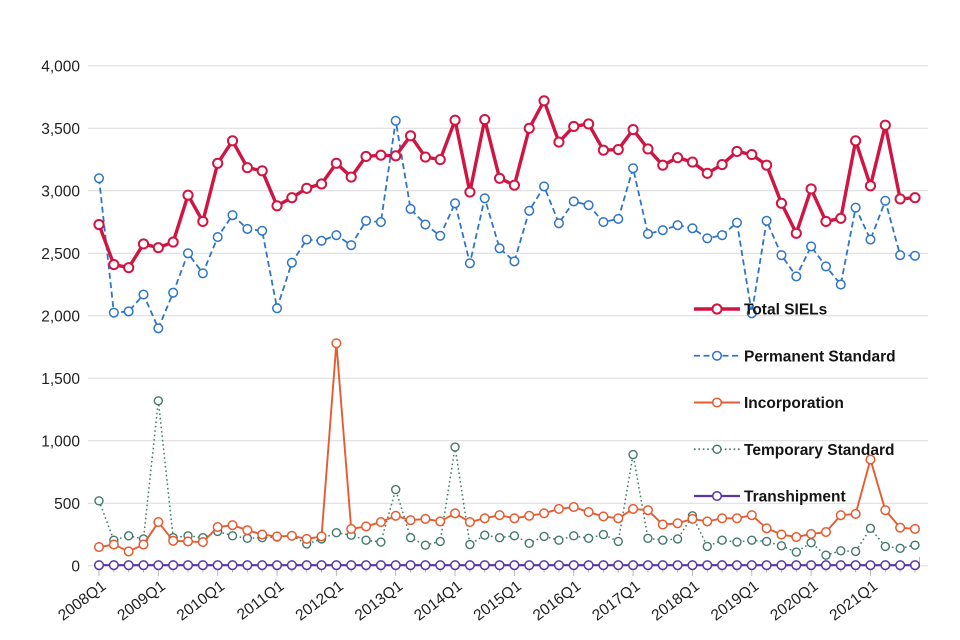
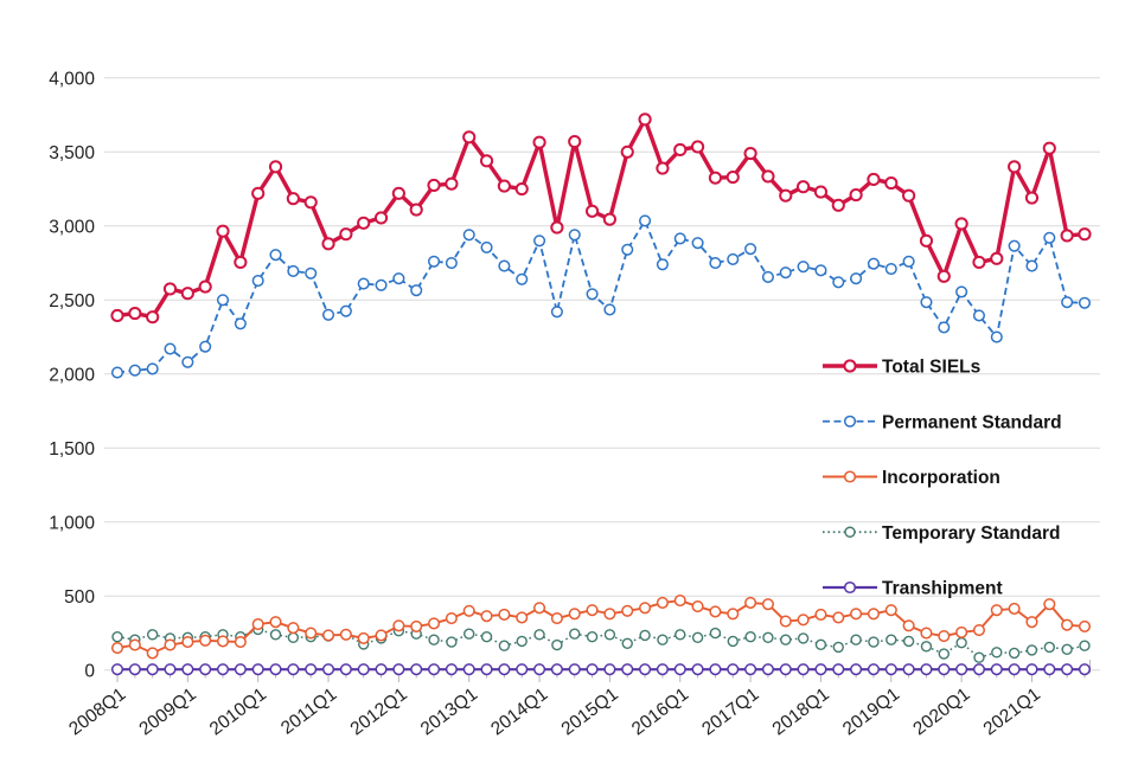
Total SIELs/2008Q1: 2730 -> 2400
Permanent Standard/2008Q1: 3100 -> 2010
Temporary Standard/2008Q1: 520 -> 220
Permanent Standard/2009Q1: 1900 -> 2080
Incorporation/2009Q1: 350 -> 190
Temporary Standard/2009Q1: 1320 -> 220
Permanent Standard/2011Q1: 2060 -> 2400
Incorporation/2012Q1: 1780 -> 300
Total SIELs/2013Q1: 3280 -> 3600
Permanent Standard/2013Q1: 3560 -> 2940
Temporary Standard/2013Q1: 610 -> 240
Temporary Standard/2014Q1: 950 -> 240
Permanent Standard/2017Q1: 3180 -> 2840
Temporary Standard/2017Q1: 890 -> 220
Temporary Standard/2018Q1: 400 -> 170
Permanent Standard/2019Q1: 2020 -> 2710
Total SIELs/2021Q1: 3040 -> 3190
Permanent Standard/2021Q1: 2610 -> 2730
Incorporation/2021Q1: 850 -> 320
Temporary Standard/2021Q1: 300 -> 140
